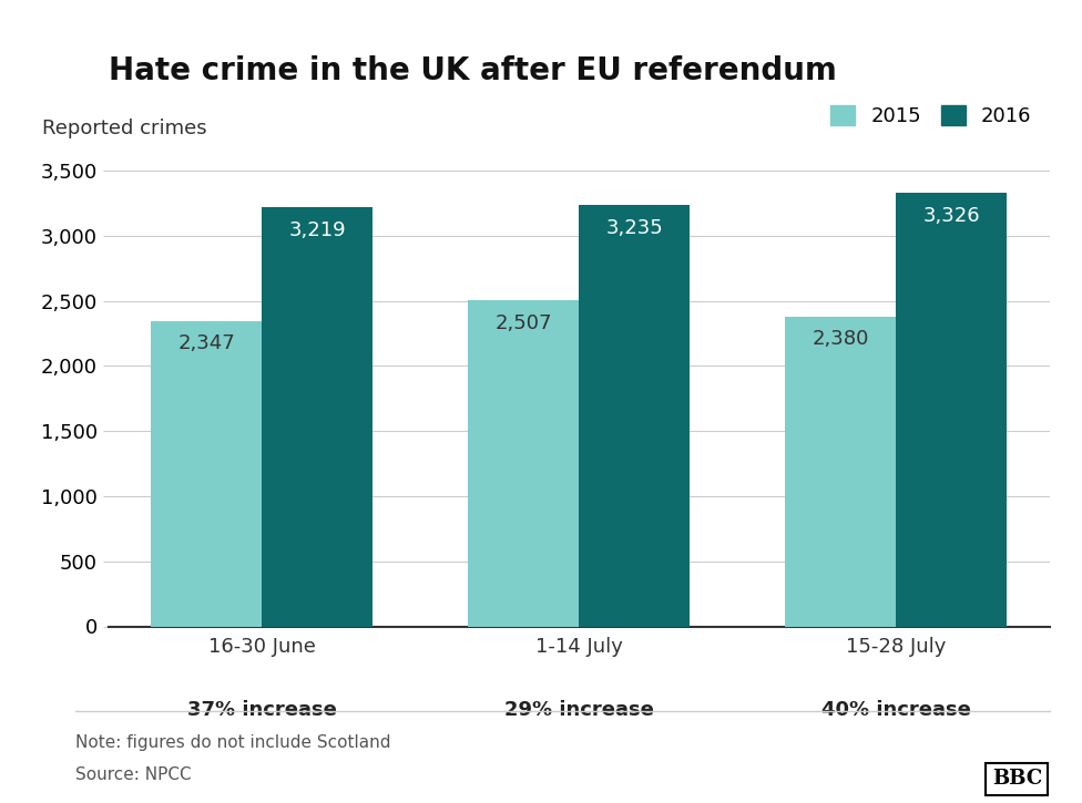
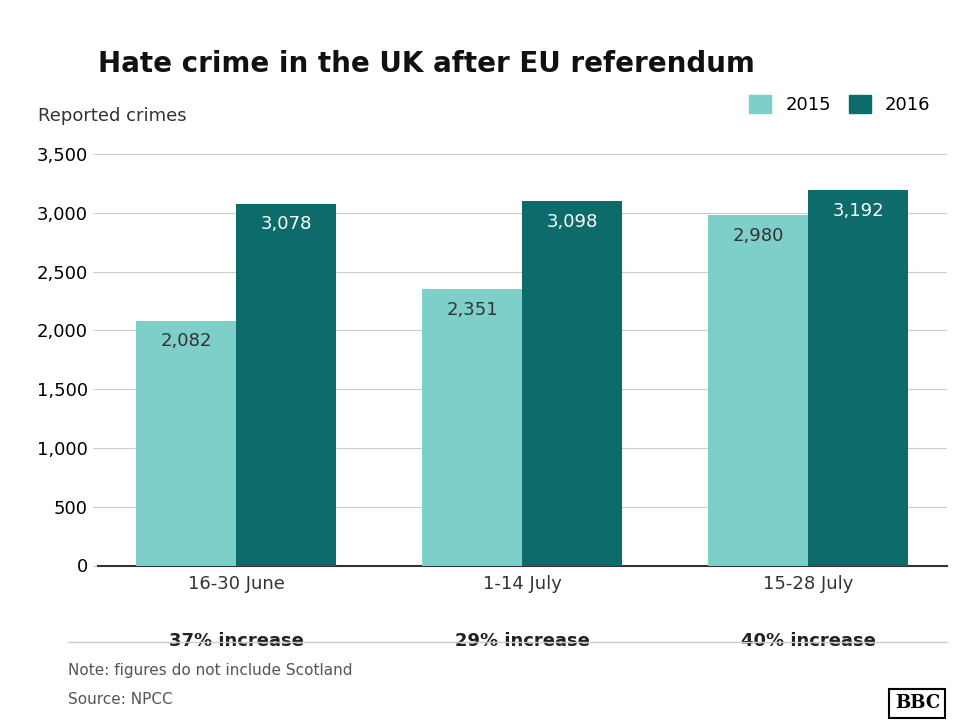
2015/16-30 June: 2,347 -> 2,082
2016/16-30 June: 3,219 -> 3,078
2015/1-14 July: 2,507 -> 2,351
2016/1-14 July: 3,235 -> 3,098
2015/15-28 July: 2,380 -> 2,980
2016/15-28 July: 3,326 -> 3,192
